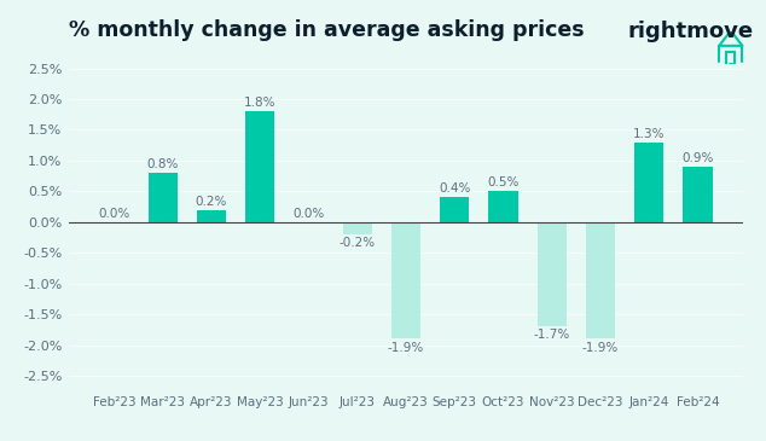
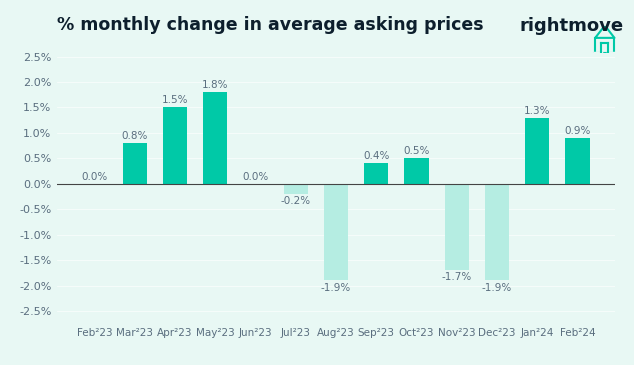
% monthly change in average asking prices/Apr²23: 0.2% -> 1.5%
